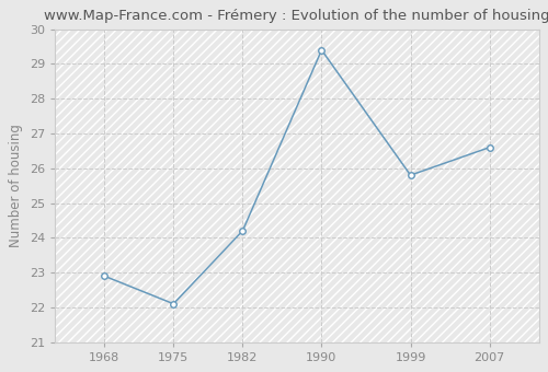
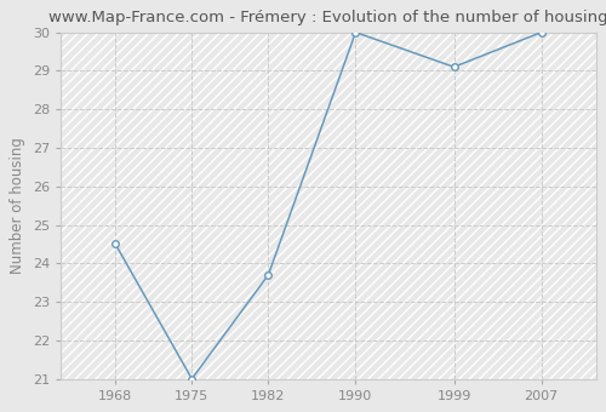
1968: 22.9 -> 24.5
1975: 22.1 -> 21.0
1982: 24.2 -> 23.7
1990: 29.4 -> 30.0
1999: 25.8 -> 29.1
2007: 26.6 -> 30.0
